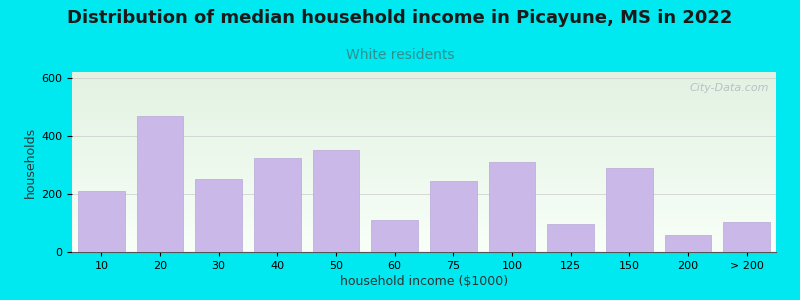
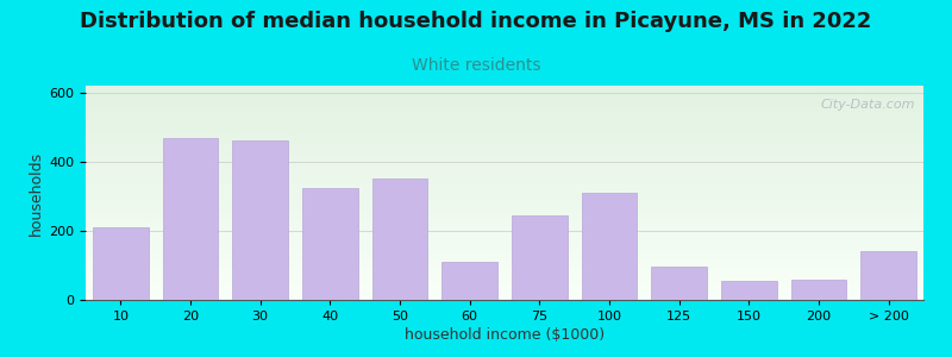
30: 250 -> 460
150: 290 -> 55
> 200: 105 -> 140
